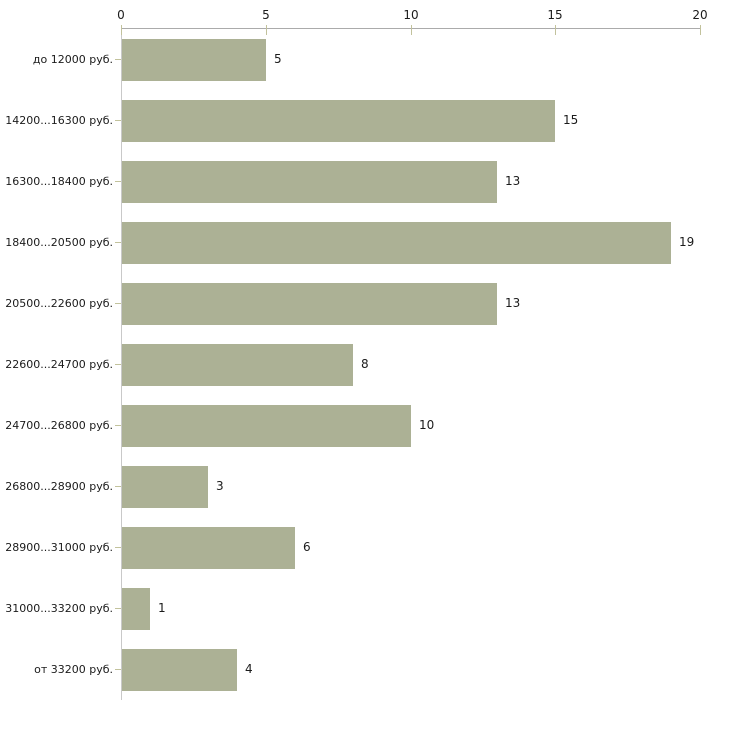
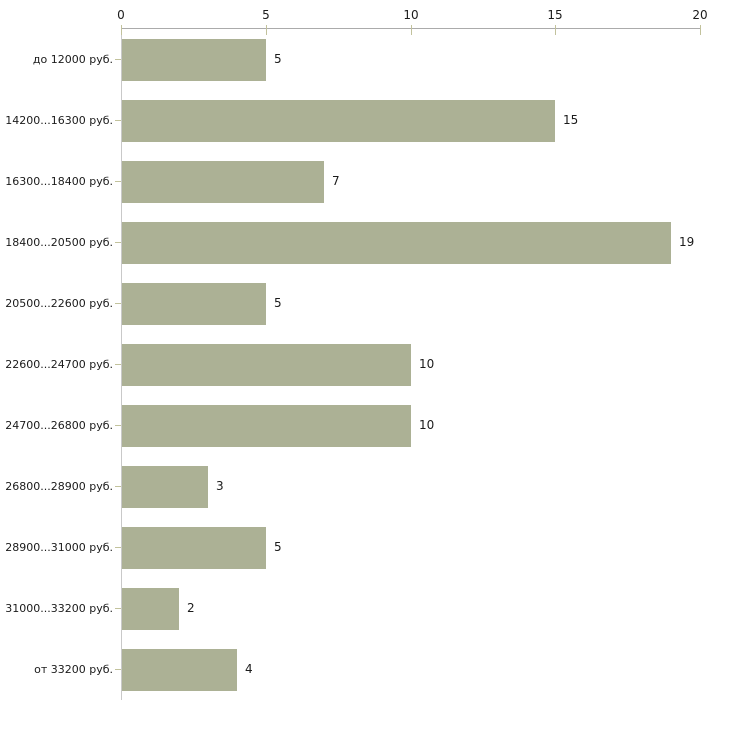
16300...18400 руб.: 13 -> 7
20500...22600 руб.: 13 -> 5
22600...24700 руб.: 8 -> 10
28900...31000 руб.: 6 -> 5
31000...33200 руб.: 1 -> 2
